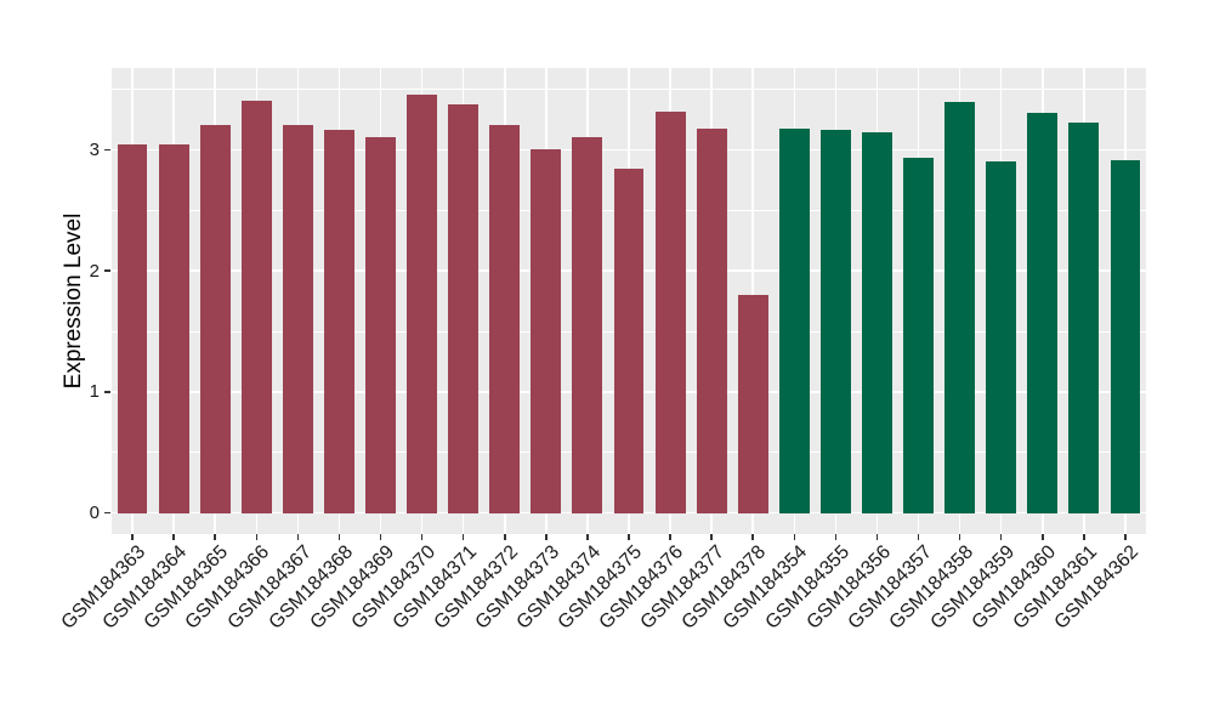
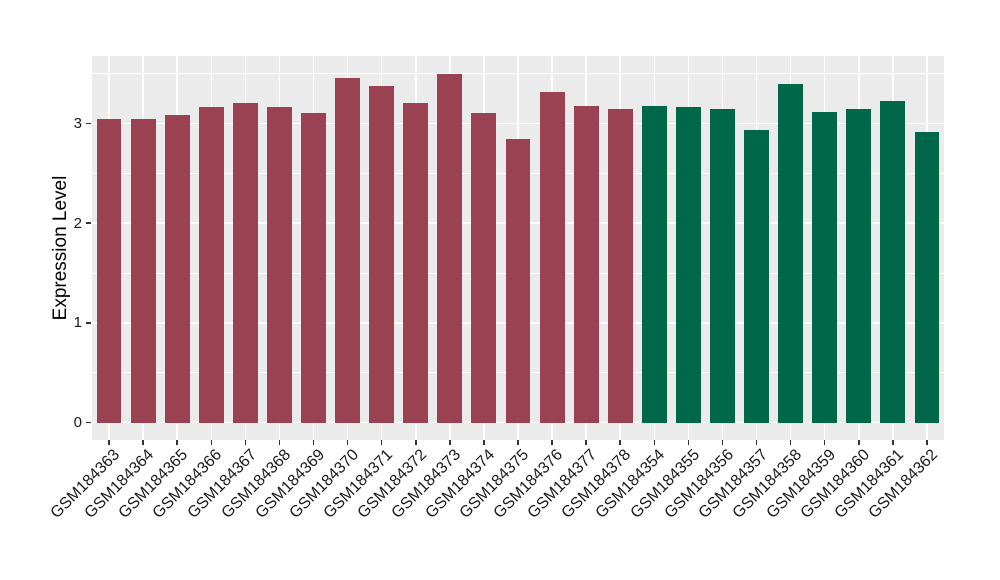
GSM184365: 3.2 -> 3.1
GSM184366: 3.4 -> 3.2
GSM184373: 3.0 -> 3.5
GSM184378: 1.8 -> 3.1
GSM184359: 2.9 -> 3.1
GSM184360: 3.3 -> 3.1
